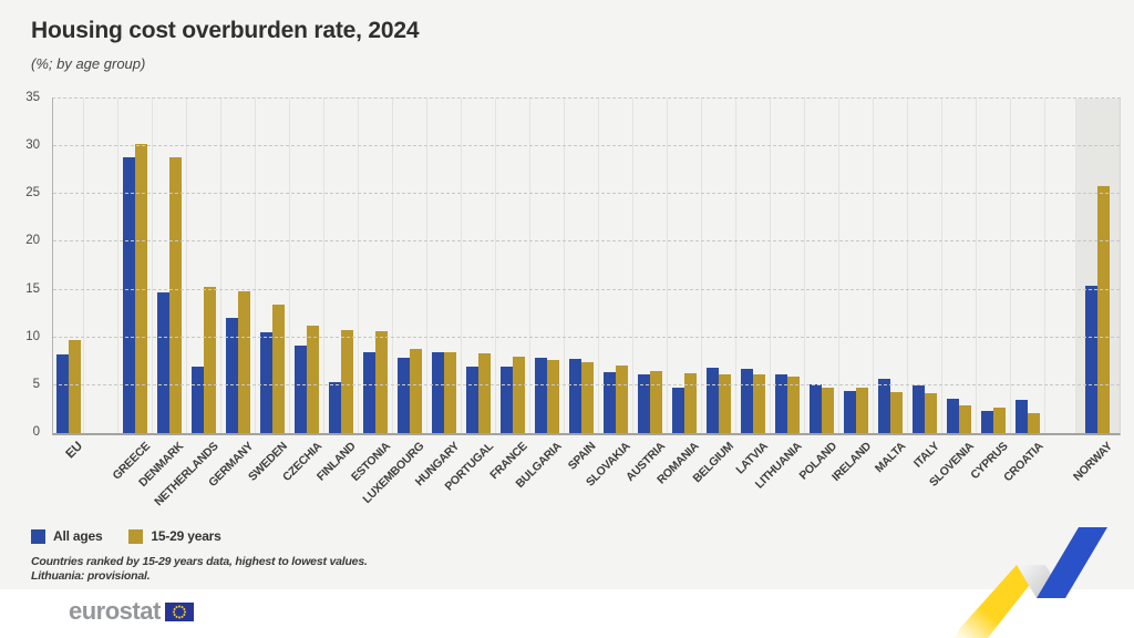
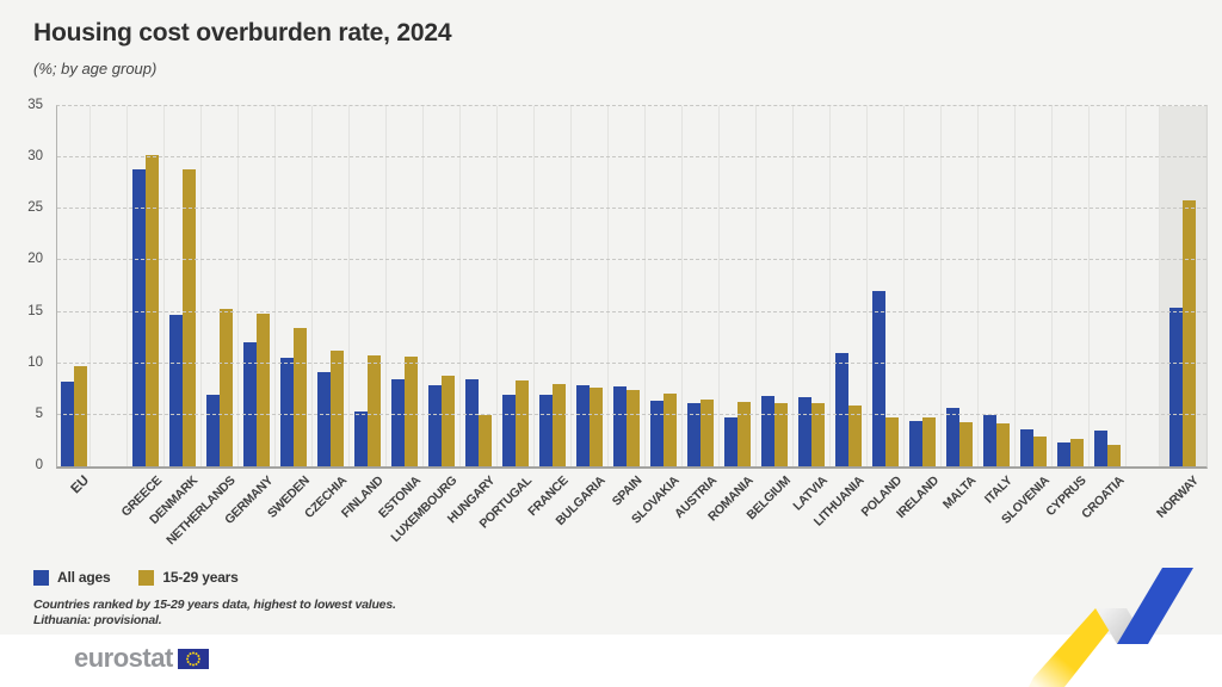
15-29 years/HUNGARY: 8 -> 5
All ages/LITHUANIA: 6 -> 11
All ages/POLAND: 5 -> 17
